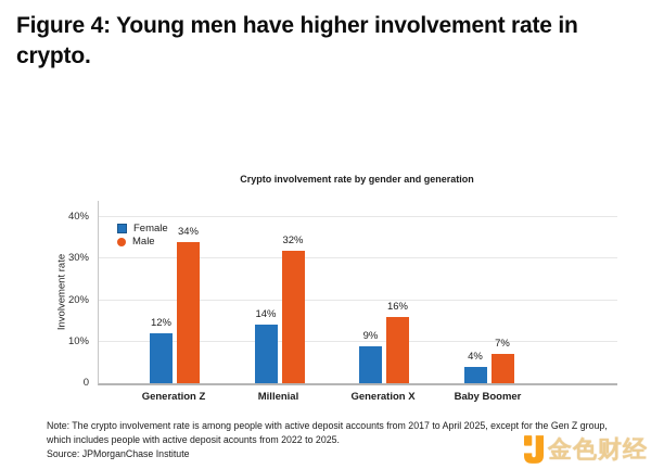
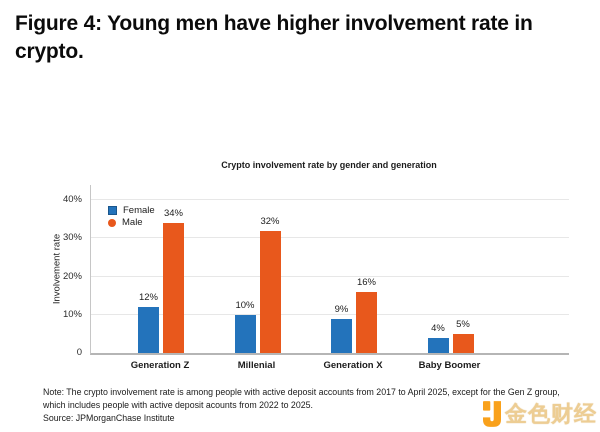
Female/Millenial: 14% -> 10%
Male/Baby Boomer: 7% -> 5%
